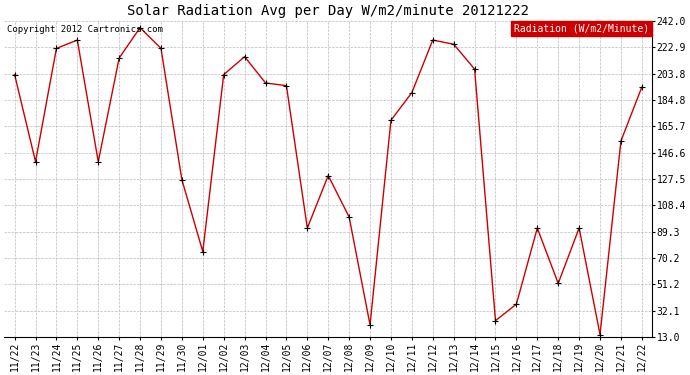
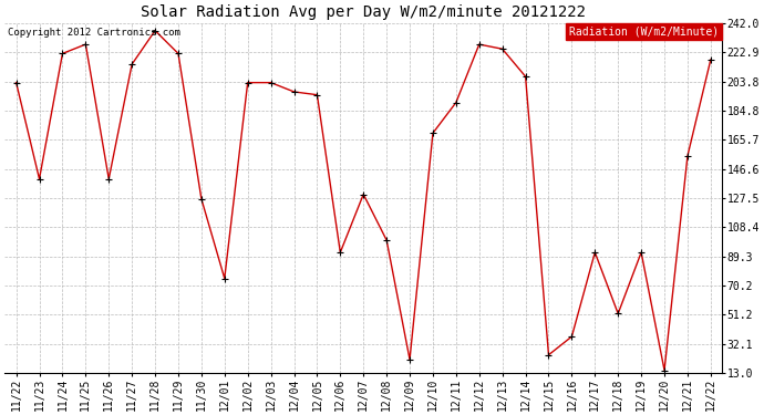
12/03: 216 -> 203
12/22: 194 -> 218
